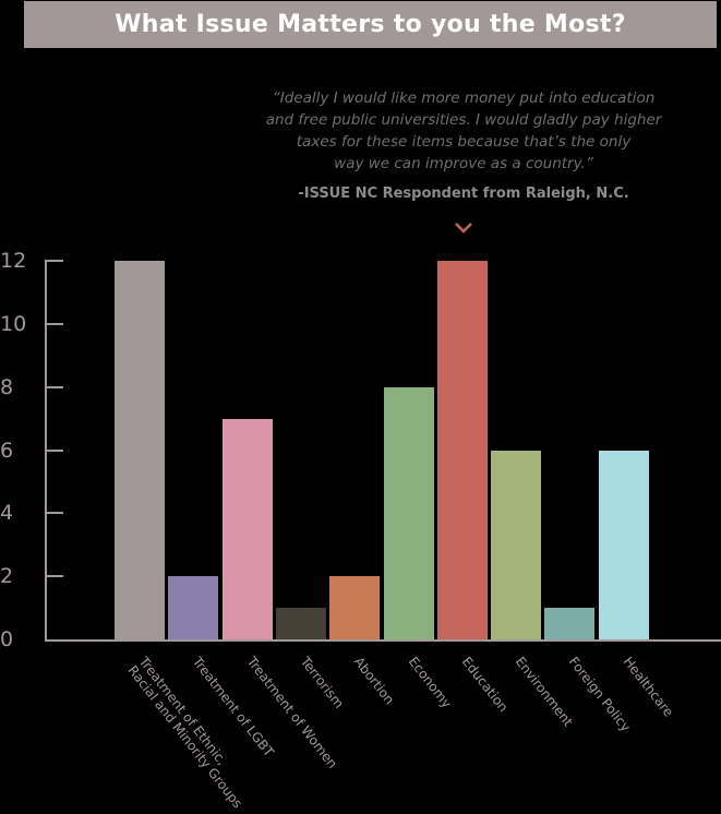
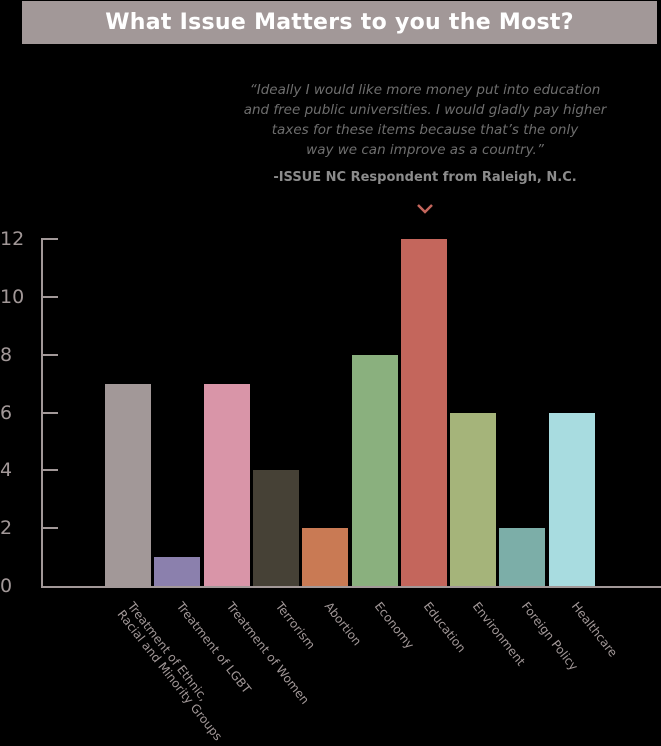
Treatment of Ethnic, Racial and Minority Groups: 12 -> 7
Treatment of LGBT: 2 -> 1
Terrorism: 1 -> 4
Foreign Policy: 1 -> 2
